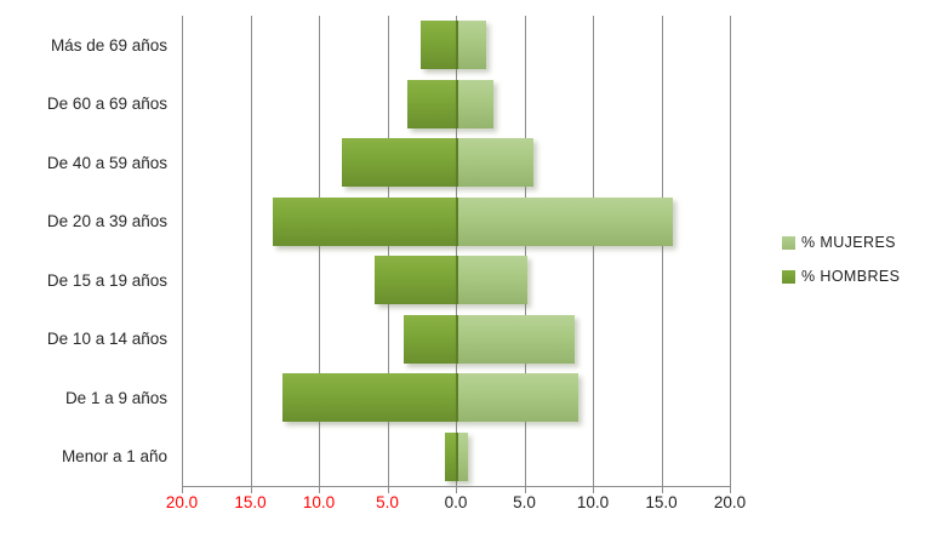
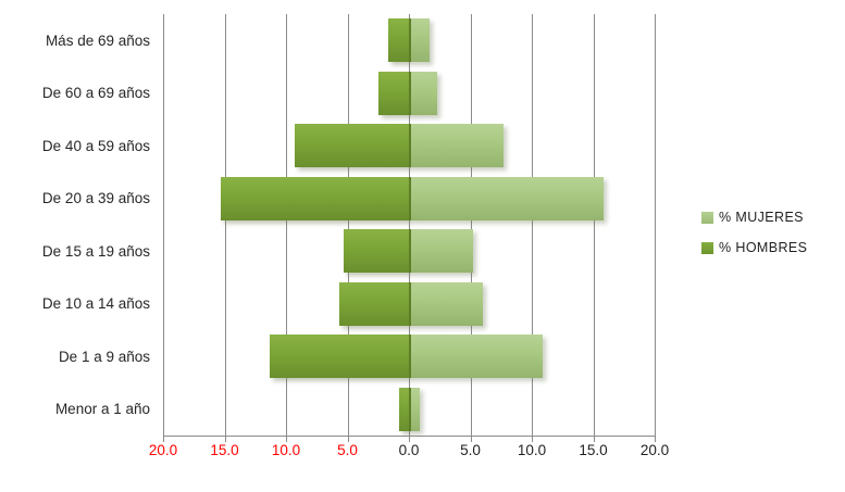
% MUJERES/Más de 69 años: 2.0 -> 1.5
% HOMBRES/Más de 69 años: 2.6 -> 1.7
% MUJERES/De 60 a 69 años: 2.6 -> 2.1
% HOMBRES/De 60 a 69 años: 3.5 -> 2.5
% MUJERES/De 40 a 59 años: 5.5 -> 7.5
% HOMBRES/De 40 a 59 años: 8.3 -> 9.3
% HOMBRES/De 20 a 39 años: 13.4 -> 15.3
% HOMBRES/De 15 a 19 años: 5.9 -> 5.3
% MUJERES/De 10 a 14 años: 8.5 -> 5.8
% HOMBRES/De 10 a 14 años: 3.8 -> 5.7
% MUJERES/De 1 a 9 años: 8.8 -> 10.7
% HOMBRES/De 1 a 9 años: 12.7 -> 11.3
